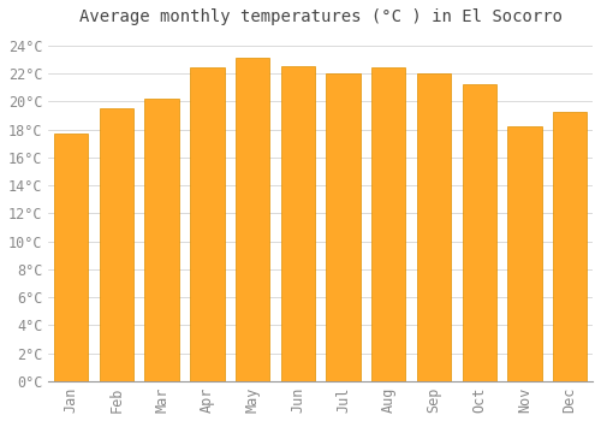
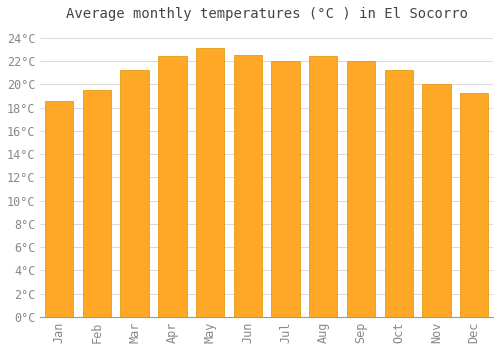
Jan: 17.7°C -> 18.6°C
Mar: 20.2°C -> 21.2°C
Nov: 18.2°C -> 20.0°C
